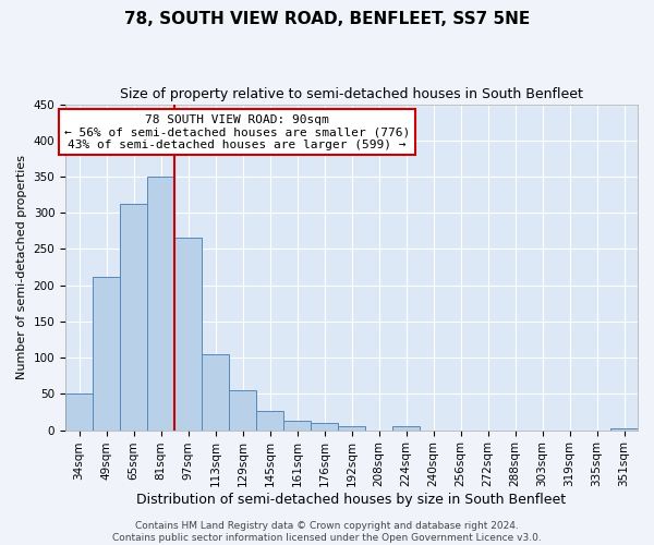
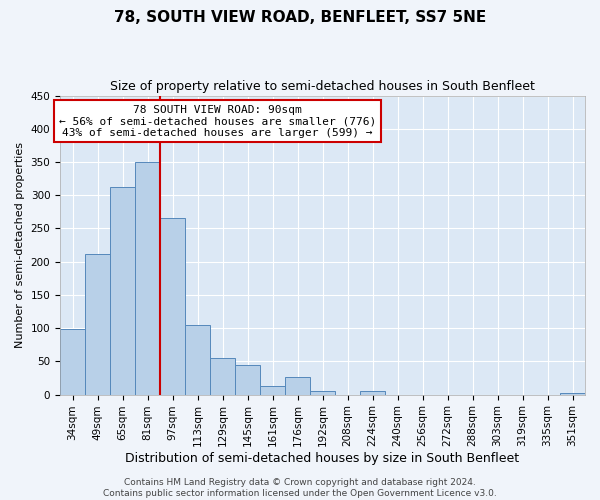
34sqm: 51 -> 98
145sqm: 27 -> 44
176sqm: 10 -> 26
